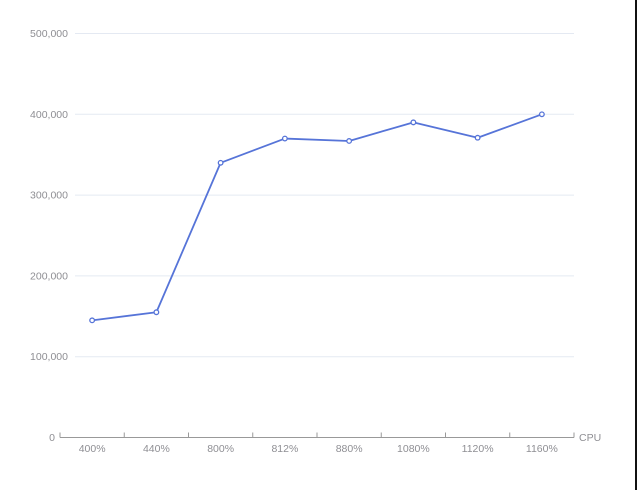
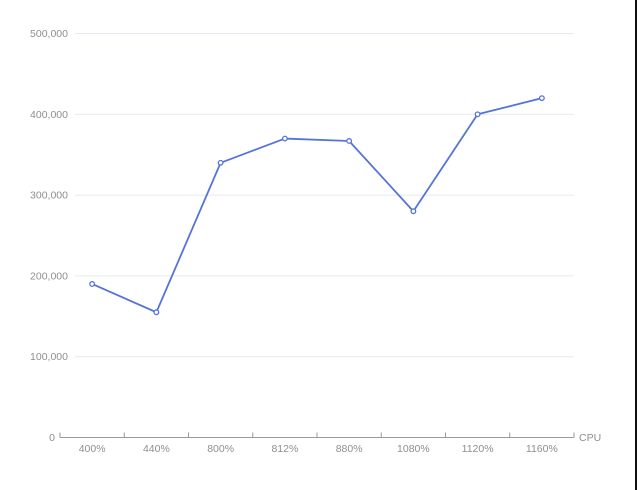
400%: 140000 -> 190000
1080%: 390000 -> 280000
1120%: 370000 -> 400000
1160%: 400000 -> 420000
